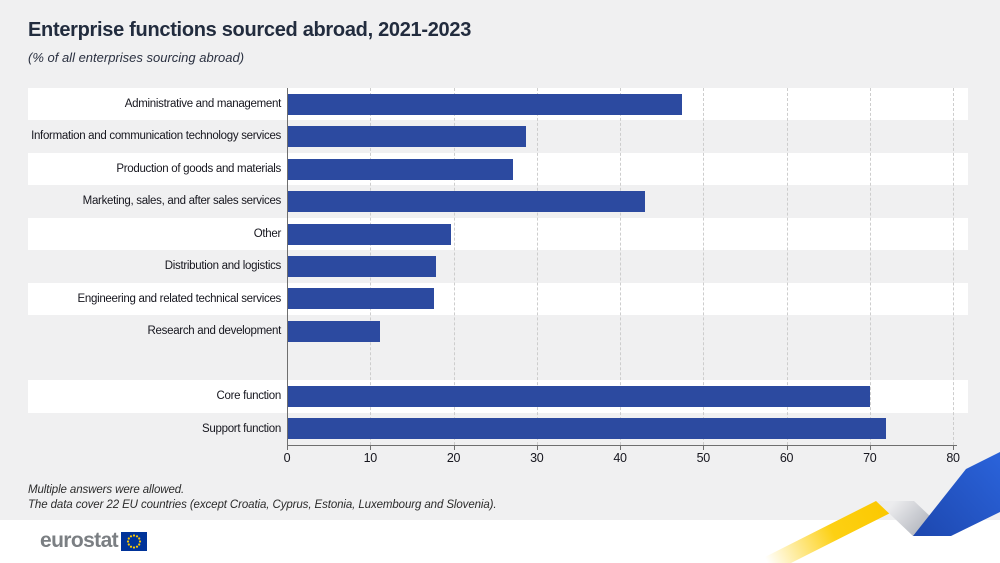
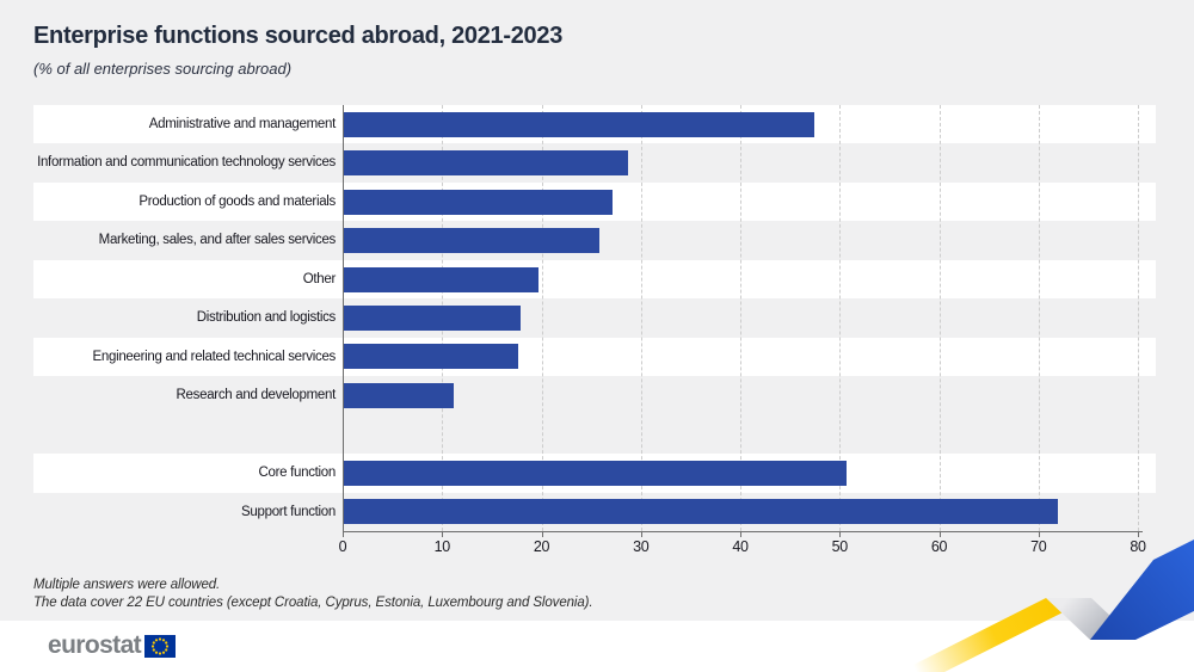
Marketing, sales, and after sales services: 43 -> 26
Core function: 70 -> 51
